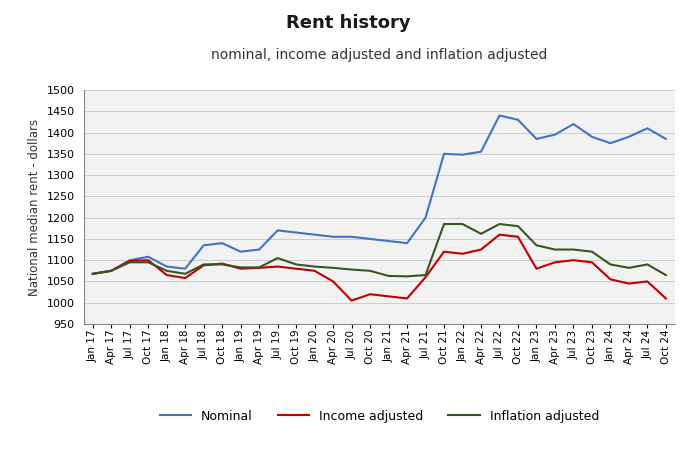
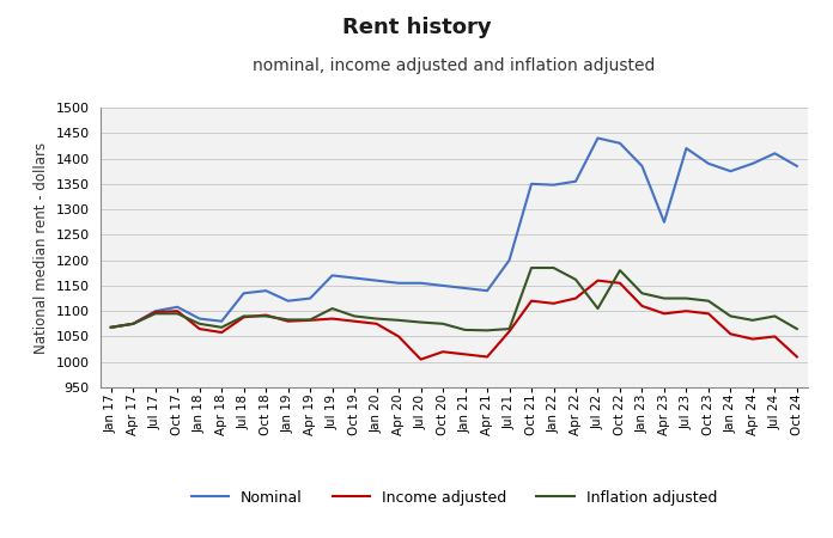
Inflation adjusted/Jul 22: 1185 -> 1105
Income adjusted/Jan 23: 1080 -> 1110
Nominal/Apr 23: 1395 -> 1275
